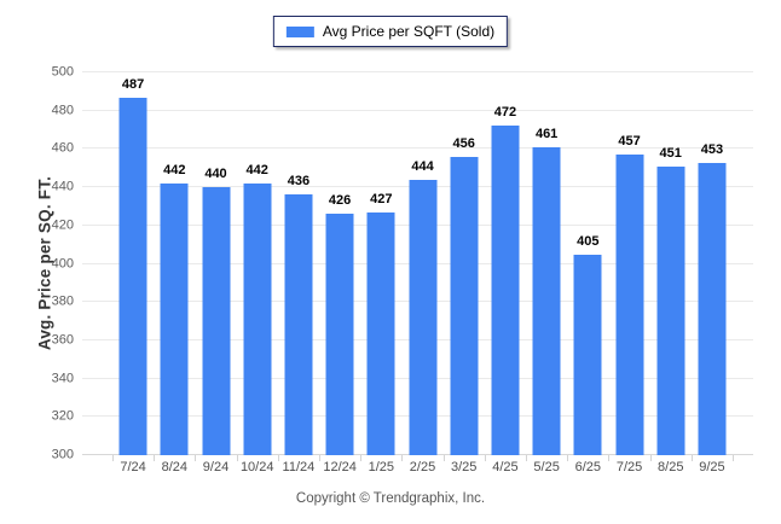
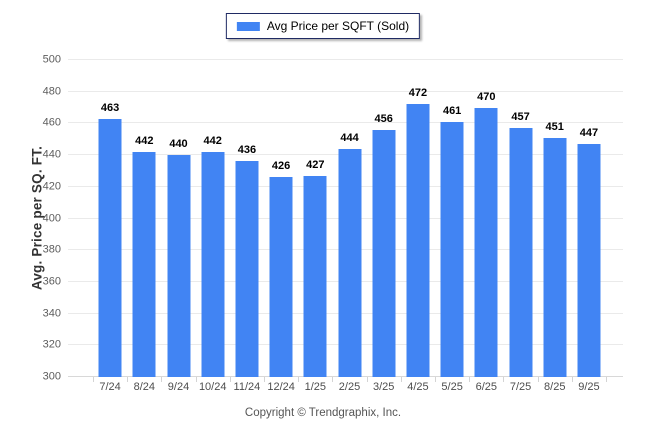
7/24: 487 -> 463
6/25: 405 -> 470
9/25: 453 -> 447
